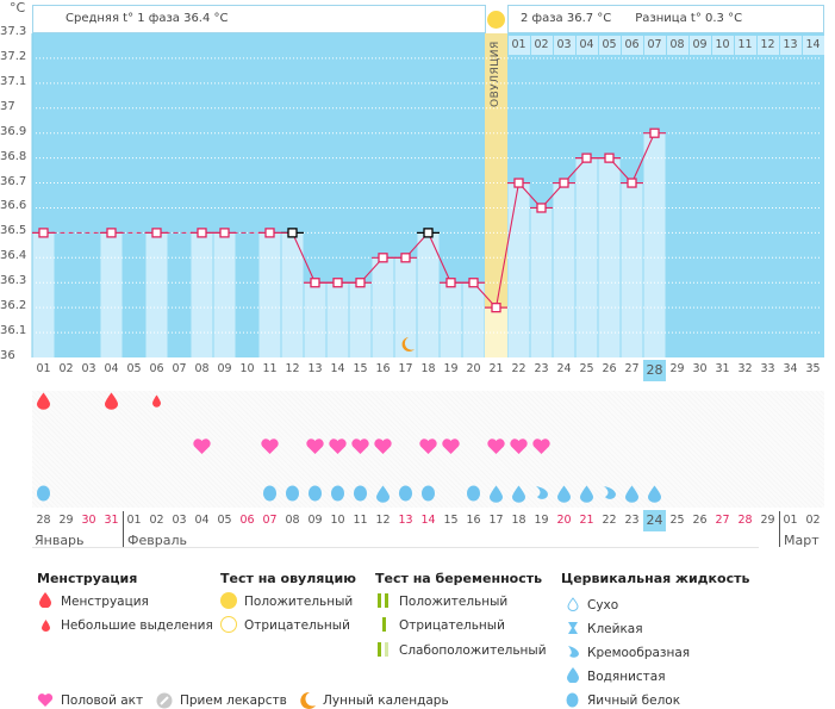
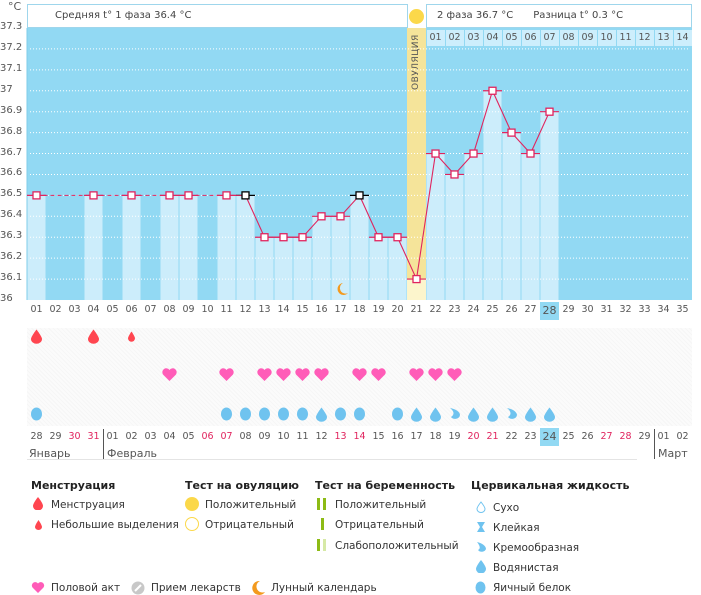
21: 36.2 -> 36.1
25: 36.8 -> 37.0
